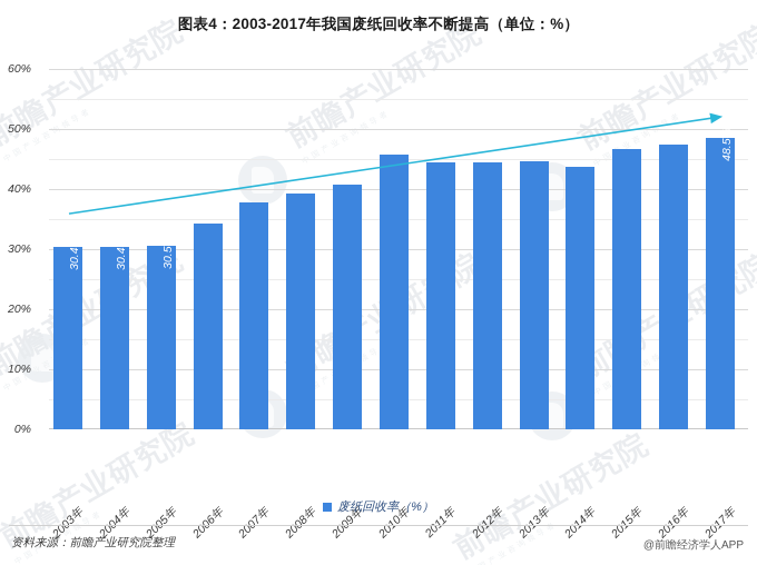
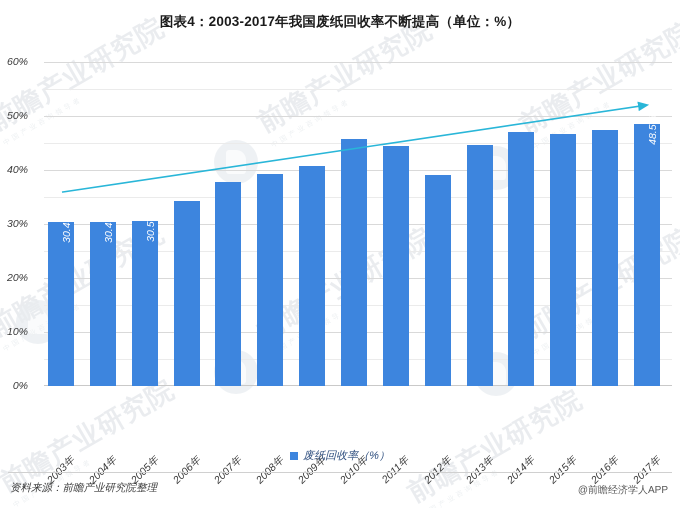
2012年: 44% -> 39%
2014年: 44% -> 47%
